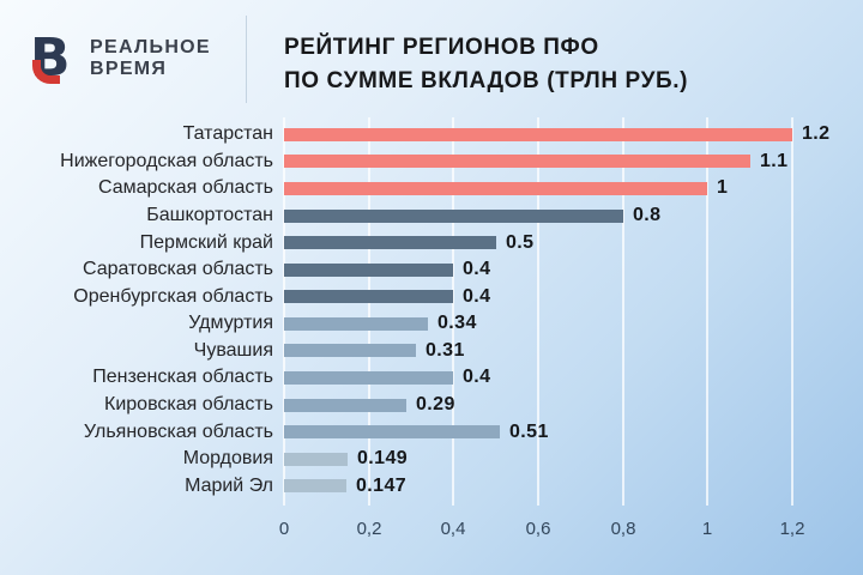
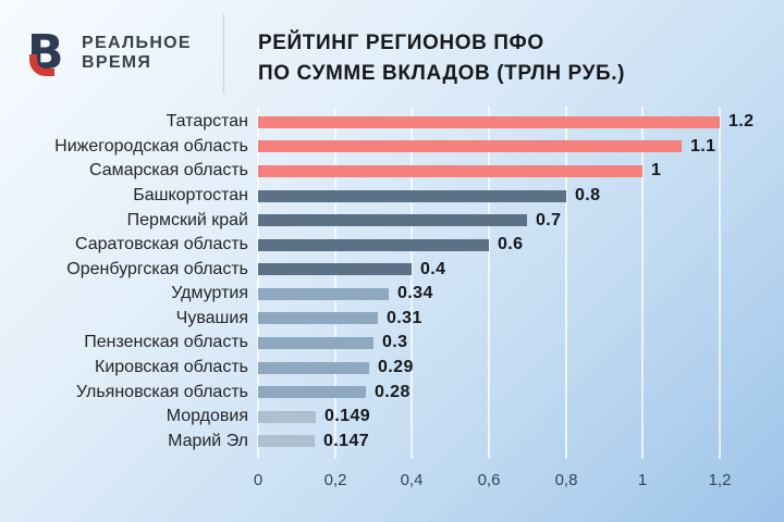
Пермский край: 0.5 -> 0.7
Саратовская область: 0.4 -> 0.6
Пензенская область: 0.4 -> 0.3
Ульяновская область: 0.51 -> 0.28
